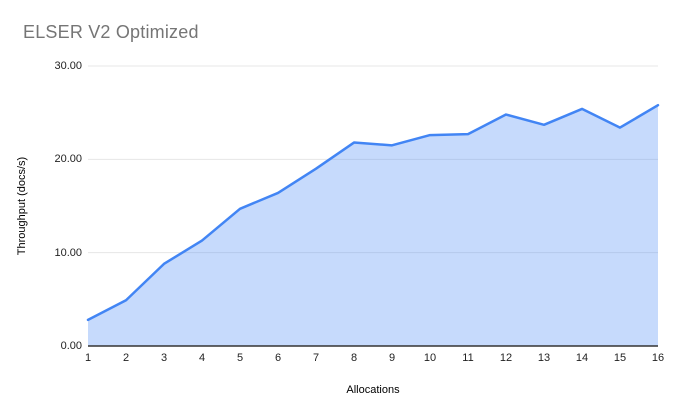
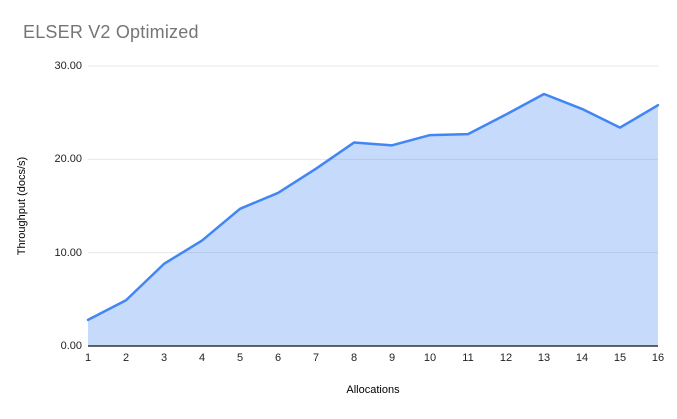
13: 24 -> 27
